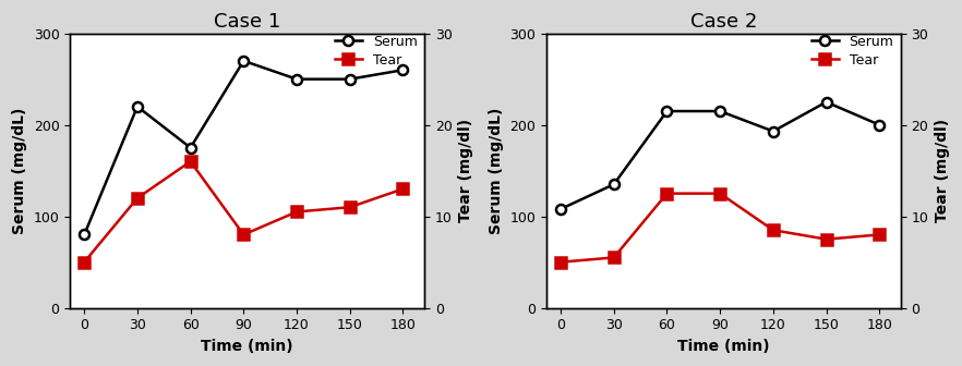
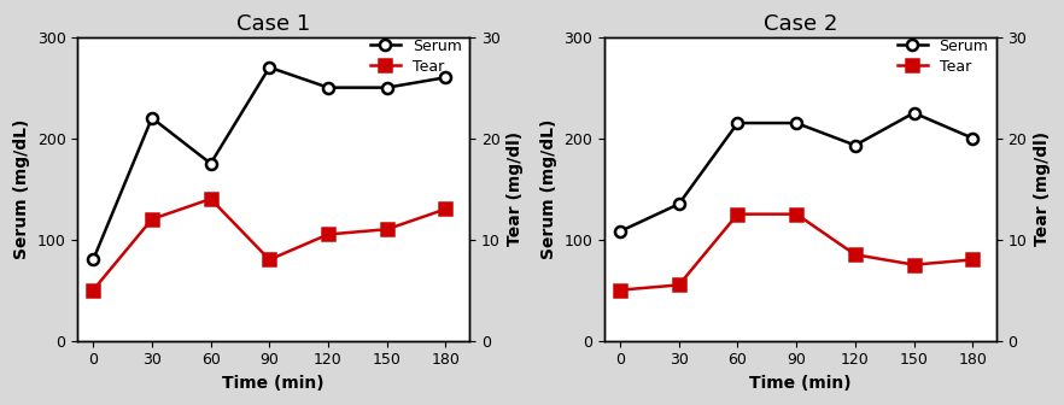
Case 1/Tear/60: 16.0 -> 14.0
